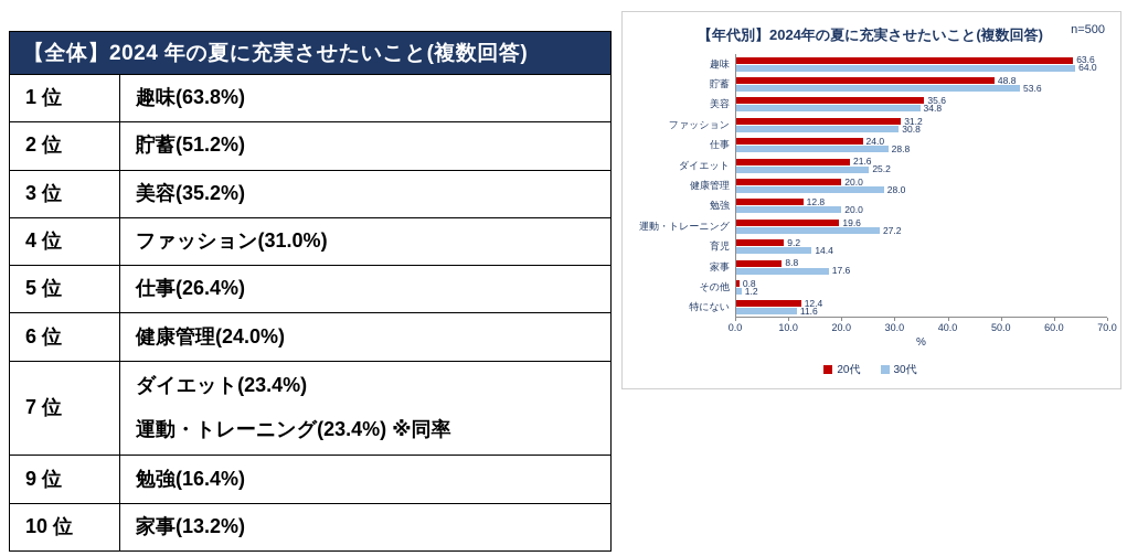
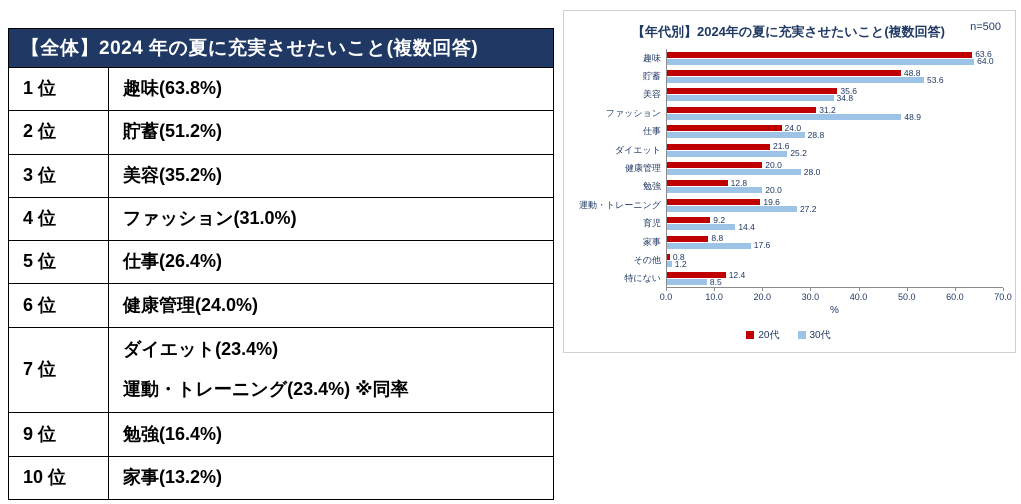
30代/ファッション: 30.8 -> 48.9
30代/特にない: 11.6 -> 8.5
